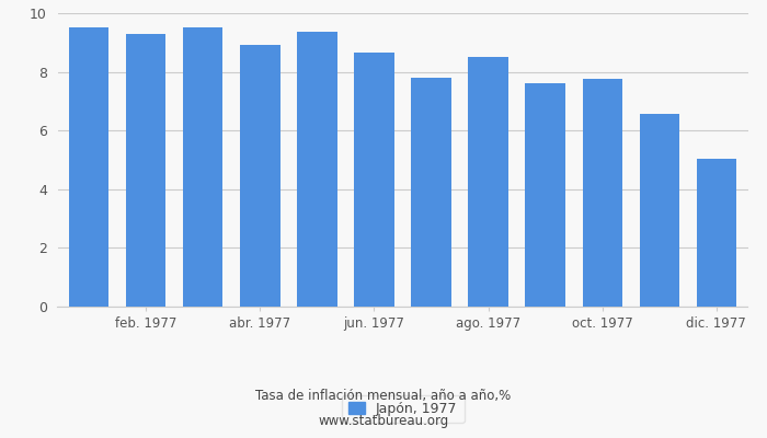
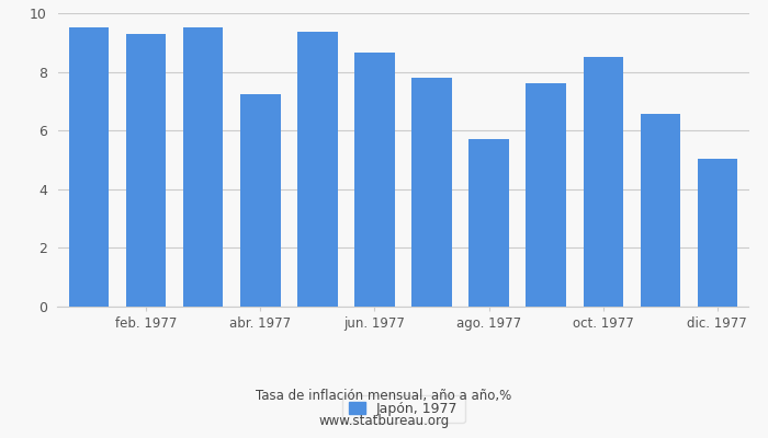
abr. 1977: 8.90 -> 7.25
ago. 1977: 8.50 -> 5.70
oct. 1977: 7.75 -> 8.50
